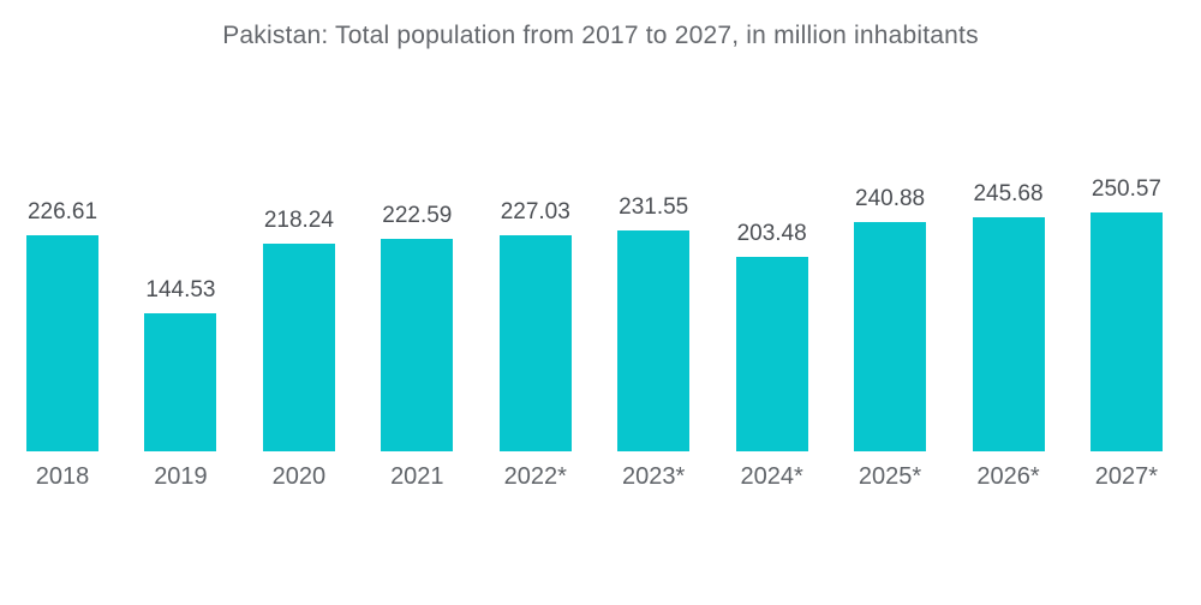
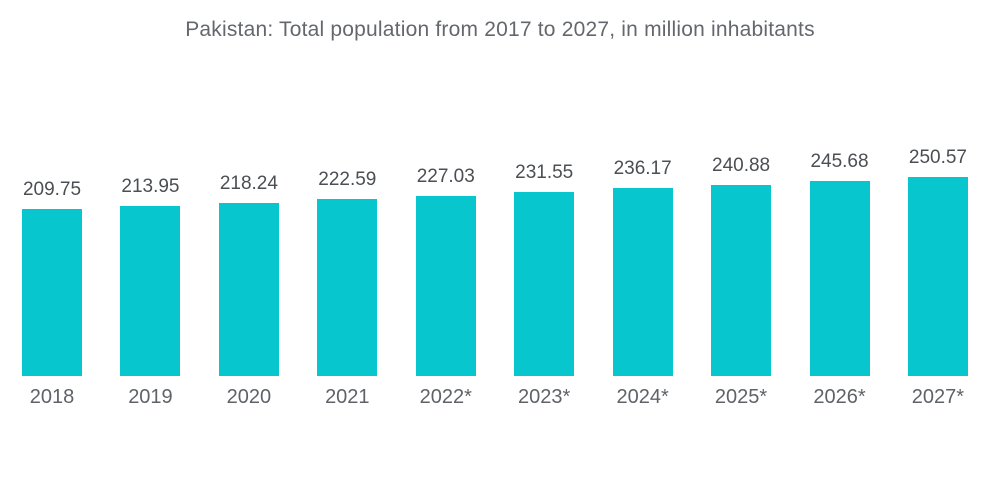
2018: 226.61 -> 209.75
2019: 144.53 -> 213.95
2024*: 203.48 -> 236.17
